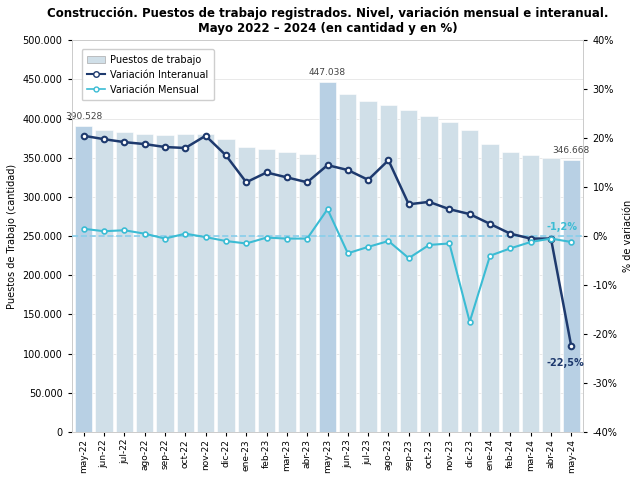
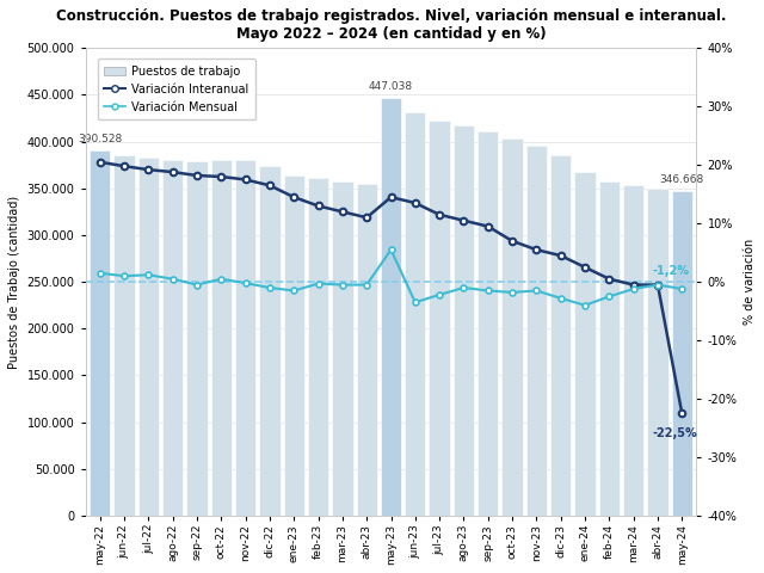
Variación Interanual/nov-22: 20.5% -> 17.5%
Variación Interanual/ene-23: 11.0% -> 14.5%
Variación Interanual/ago-23: 15.5% -> 10.5%
Variación Interanual/sep-23: 6.5% -> 9.5%
Variación Mensual/sep-23: -4.5% -> -1.5%
Variación Mensual/dic-23: -17.5% -> -2.8%
